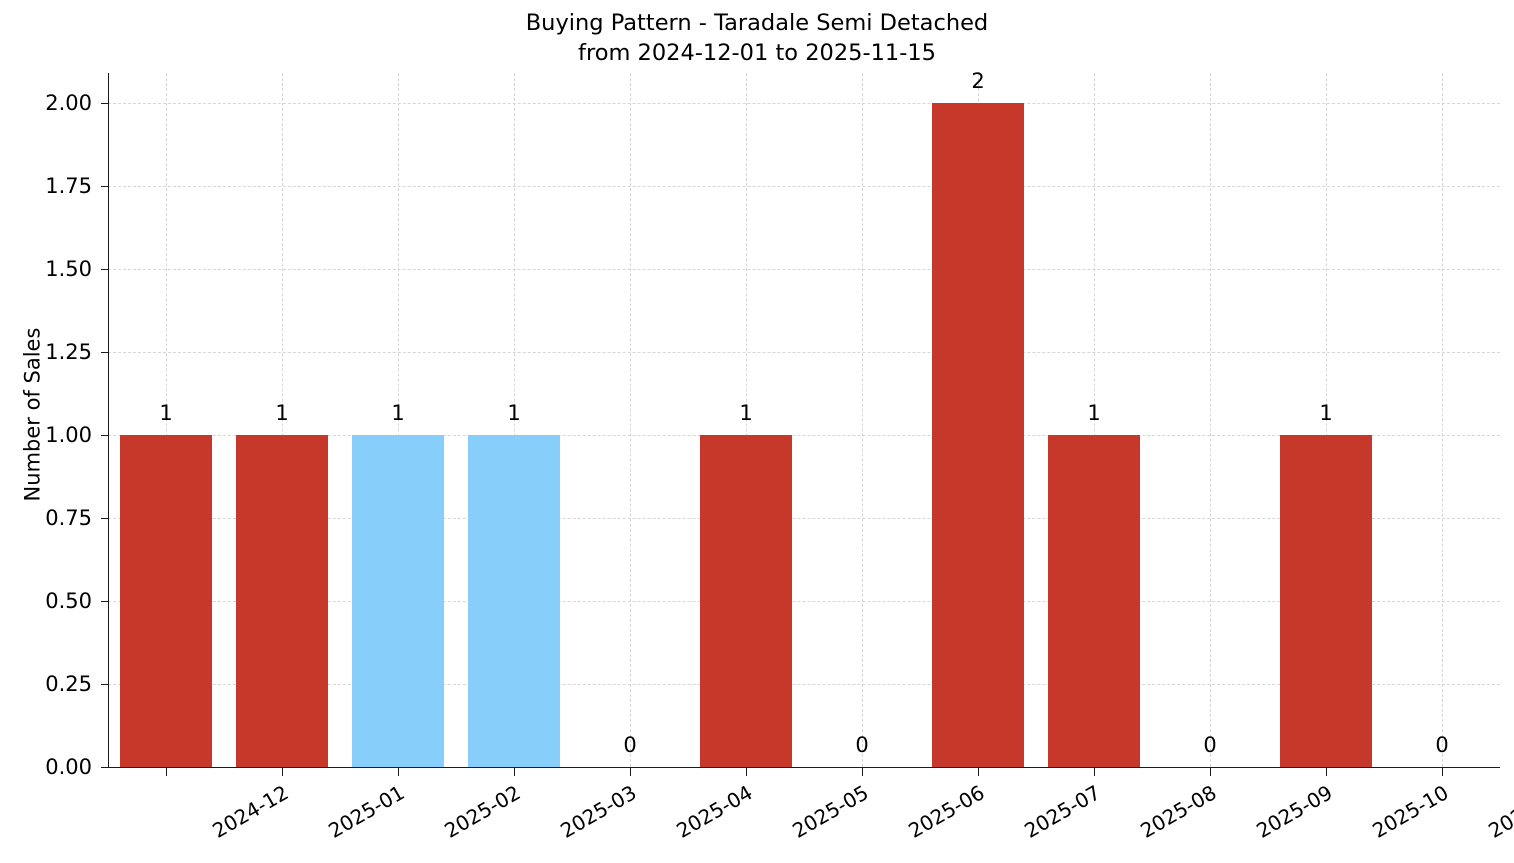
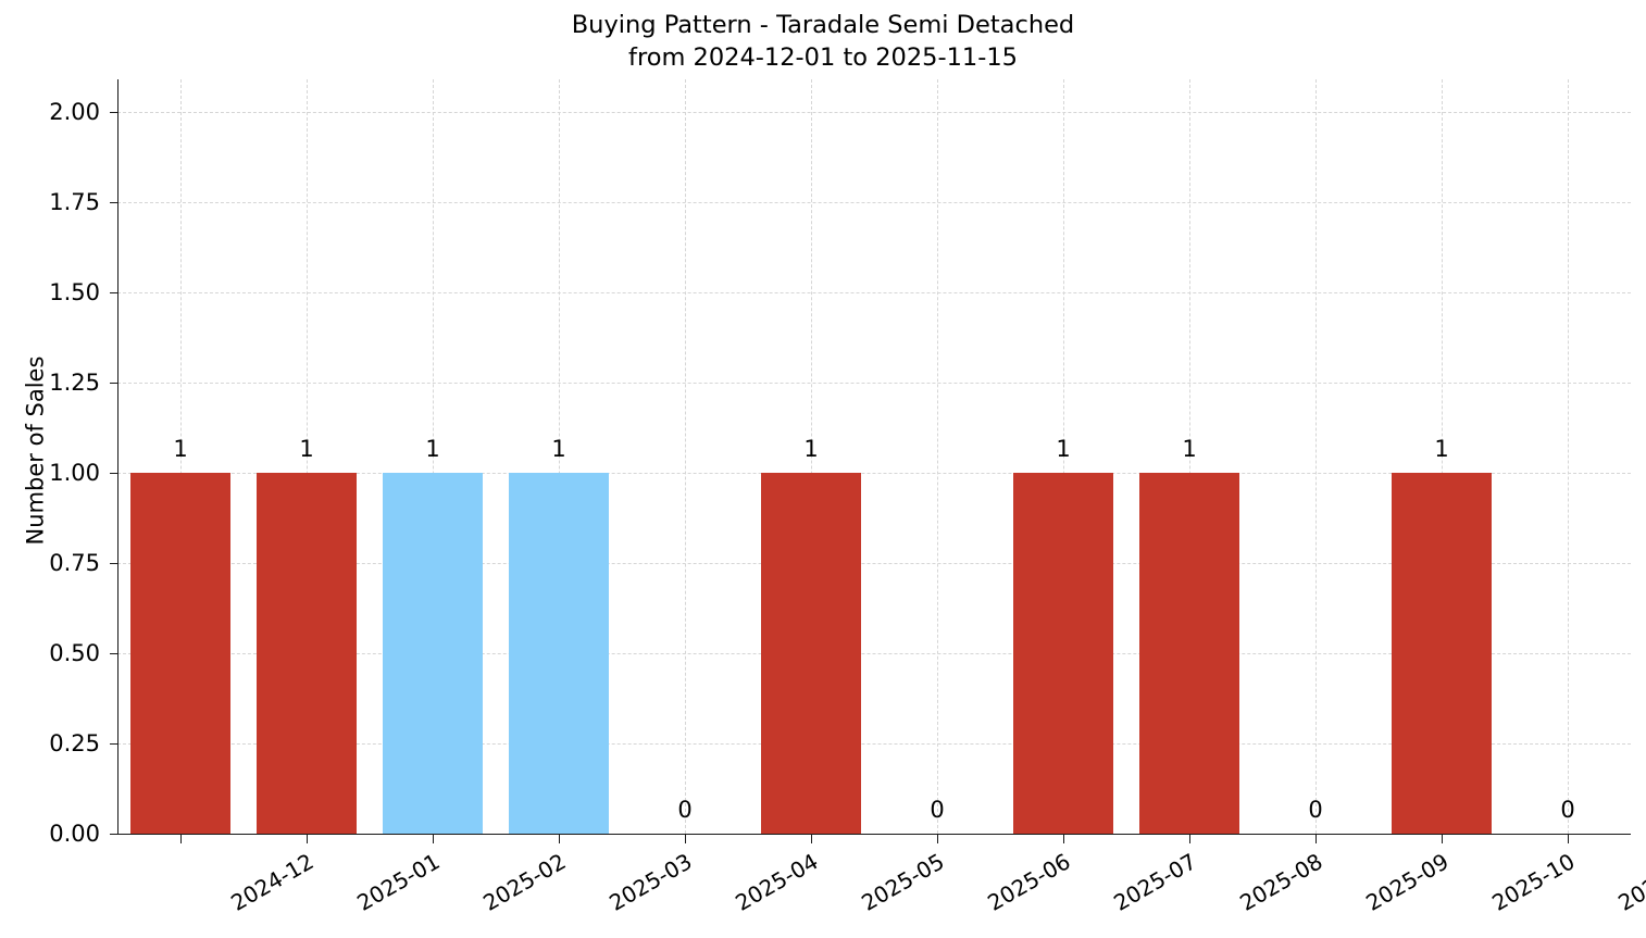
2025-07: 2 -> 1
